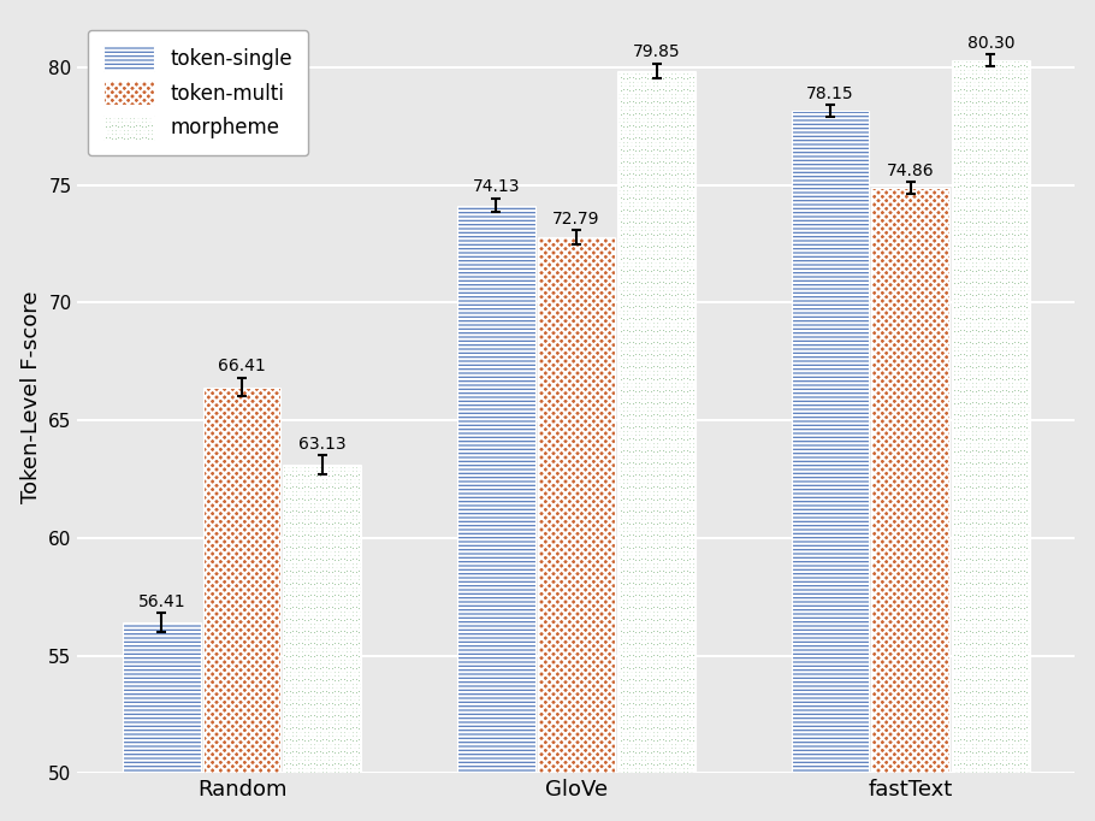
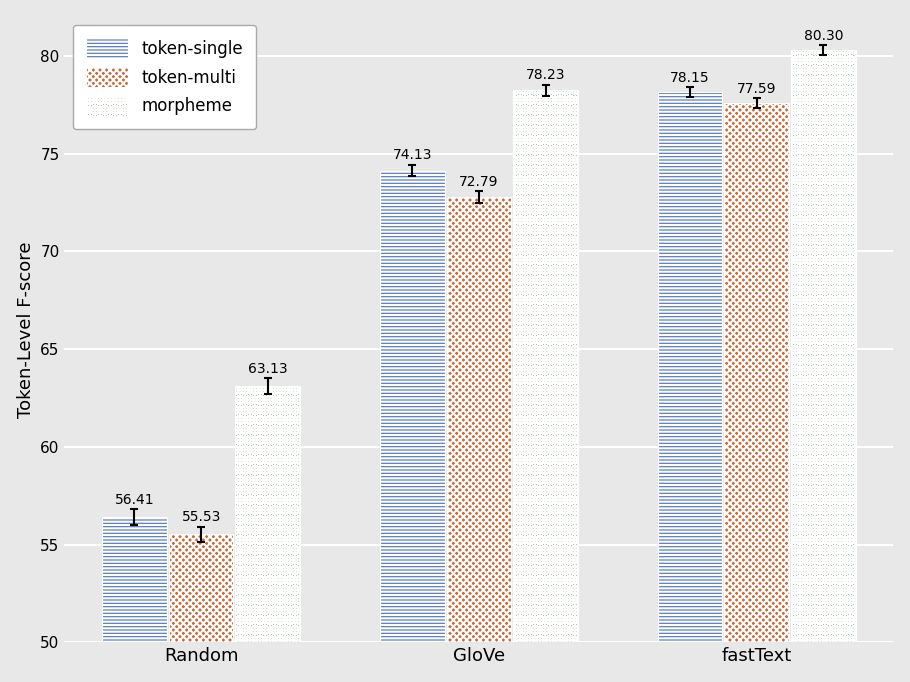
token-multi/Random: 66.41 -> 55.53
morpheme/GloVe: 79.85 -> 78.23
token-multi/fastText: 74.86 -> 77.59
